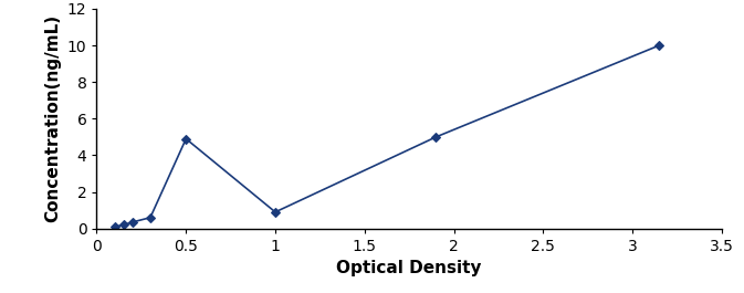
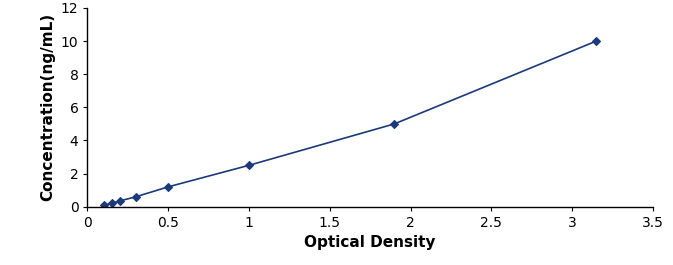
0.5: 4.9 -> 1.2
1: 0.9 -> 2.5
